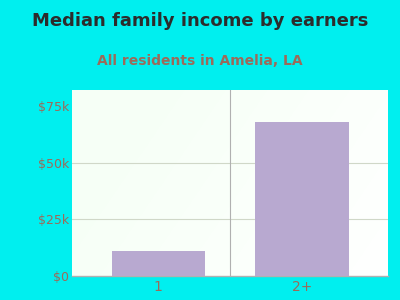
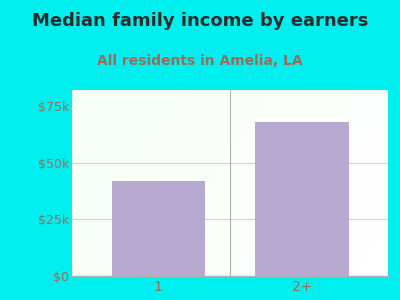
1: $11k -> $42k
